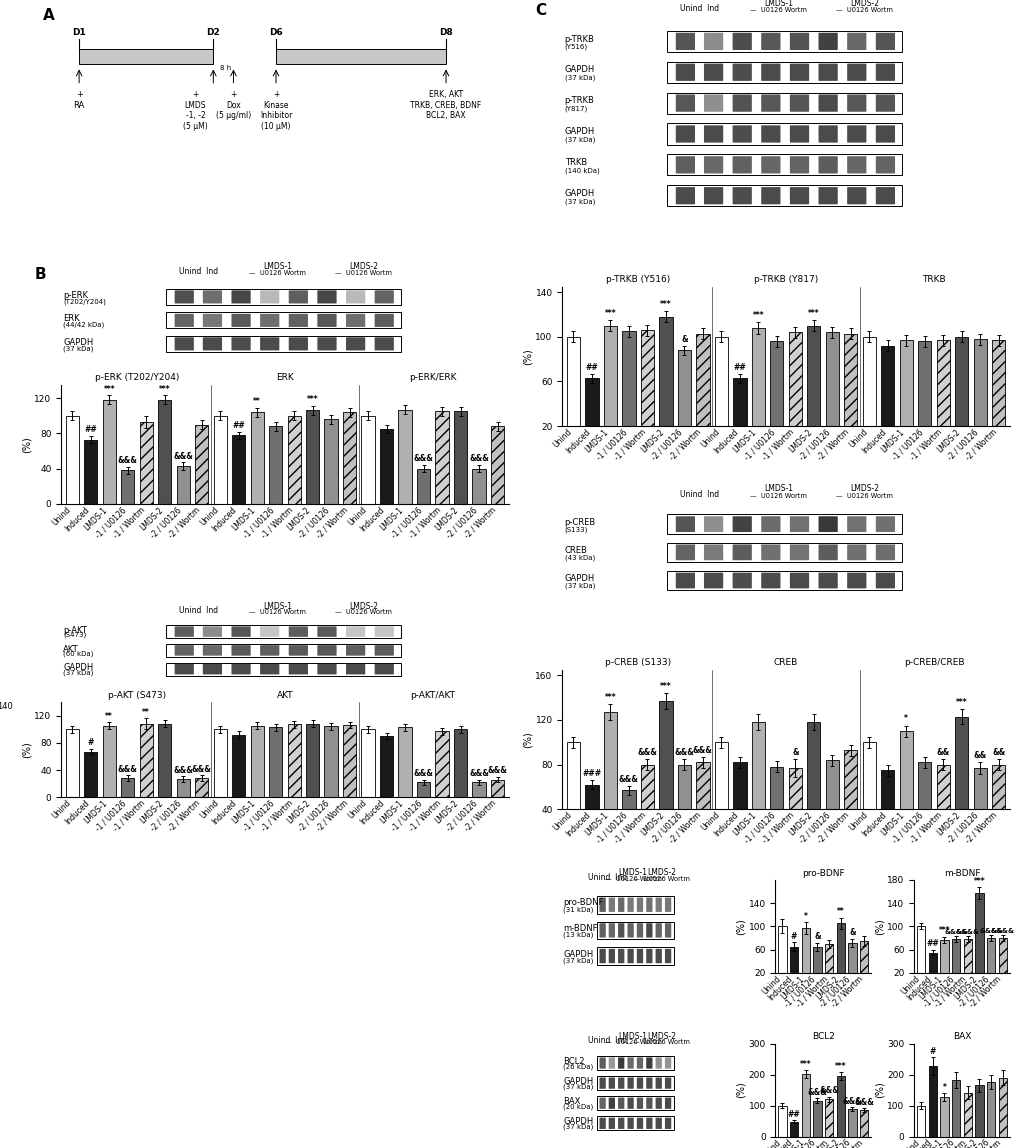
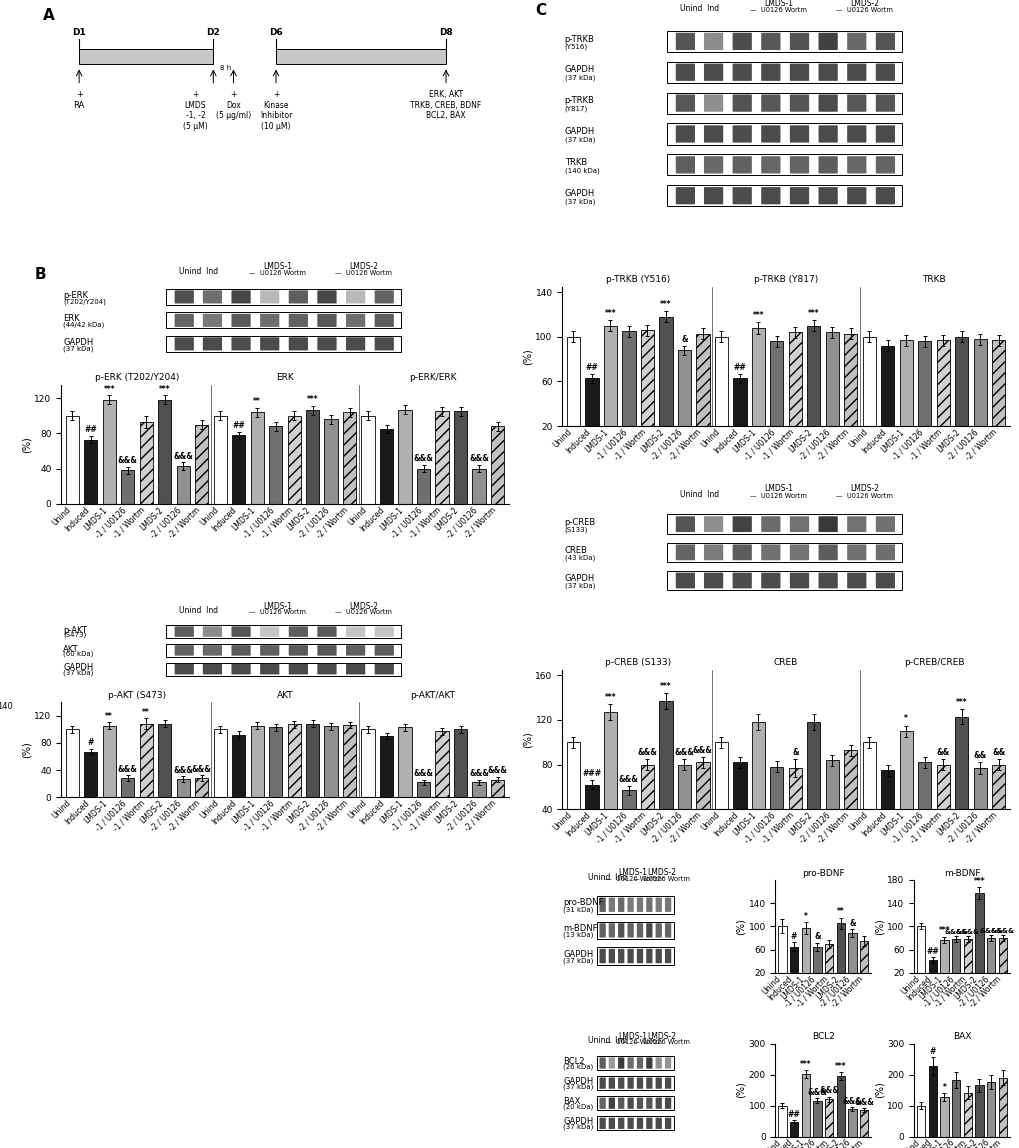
pro-BDNF/-2 / U0126: 72 -> 88
m-BDNF/Induced: 55 -> 42
